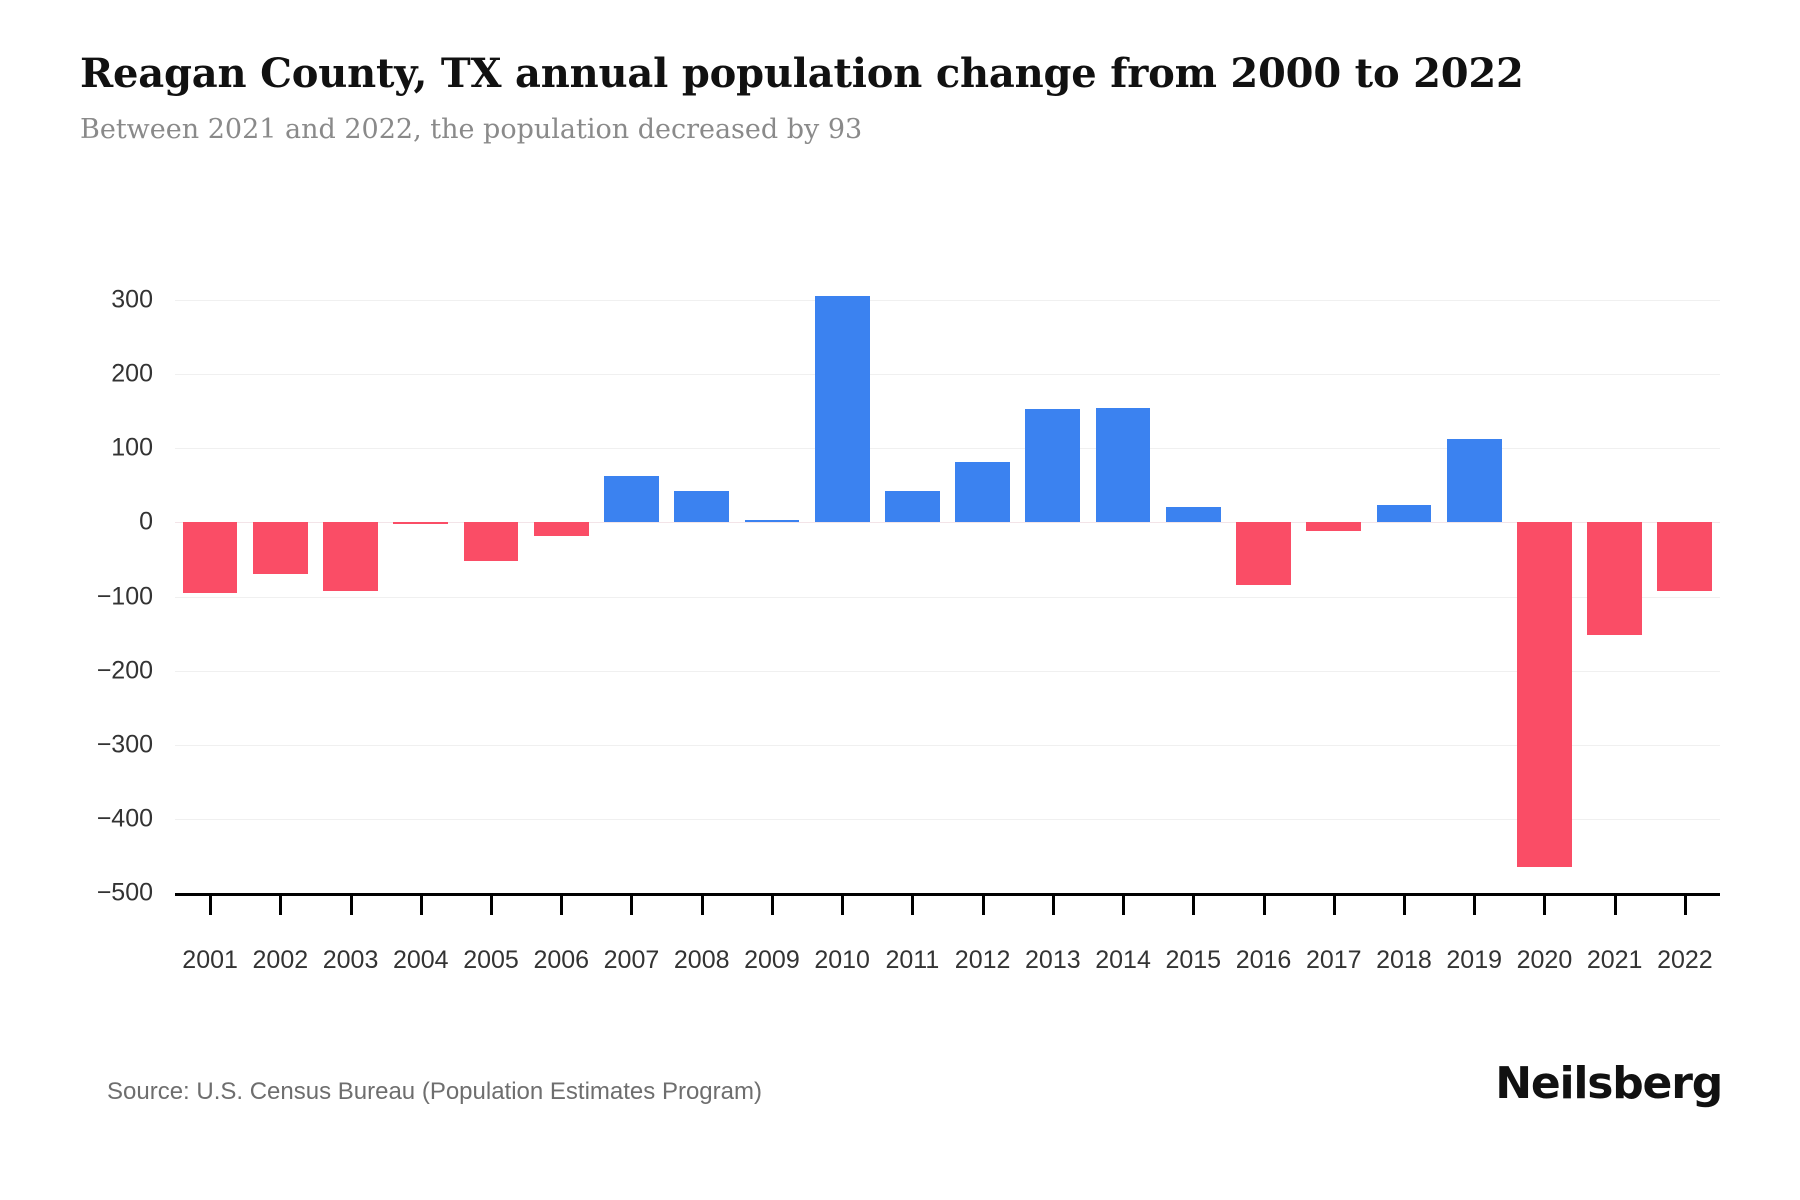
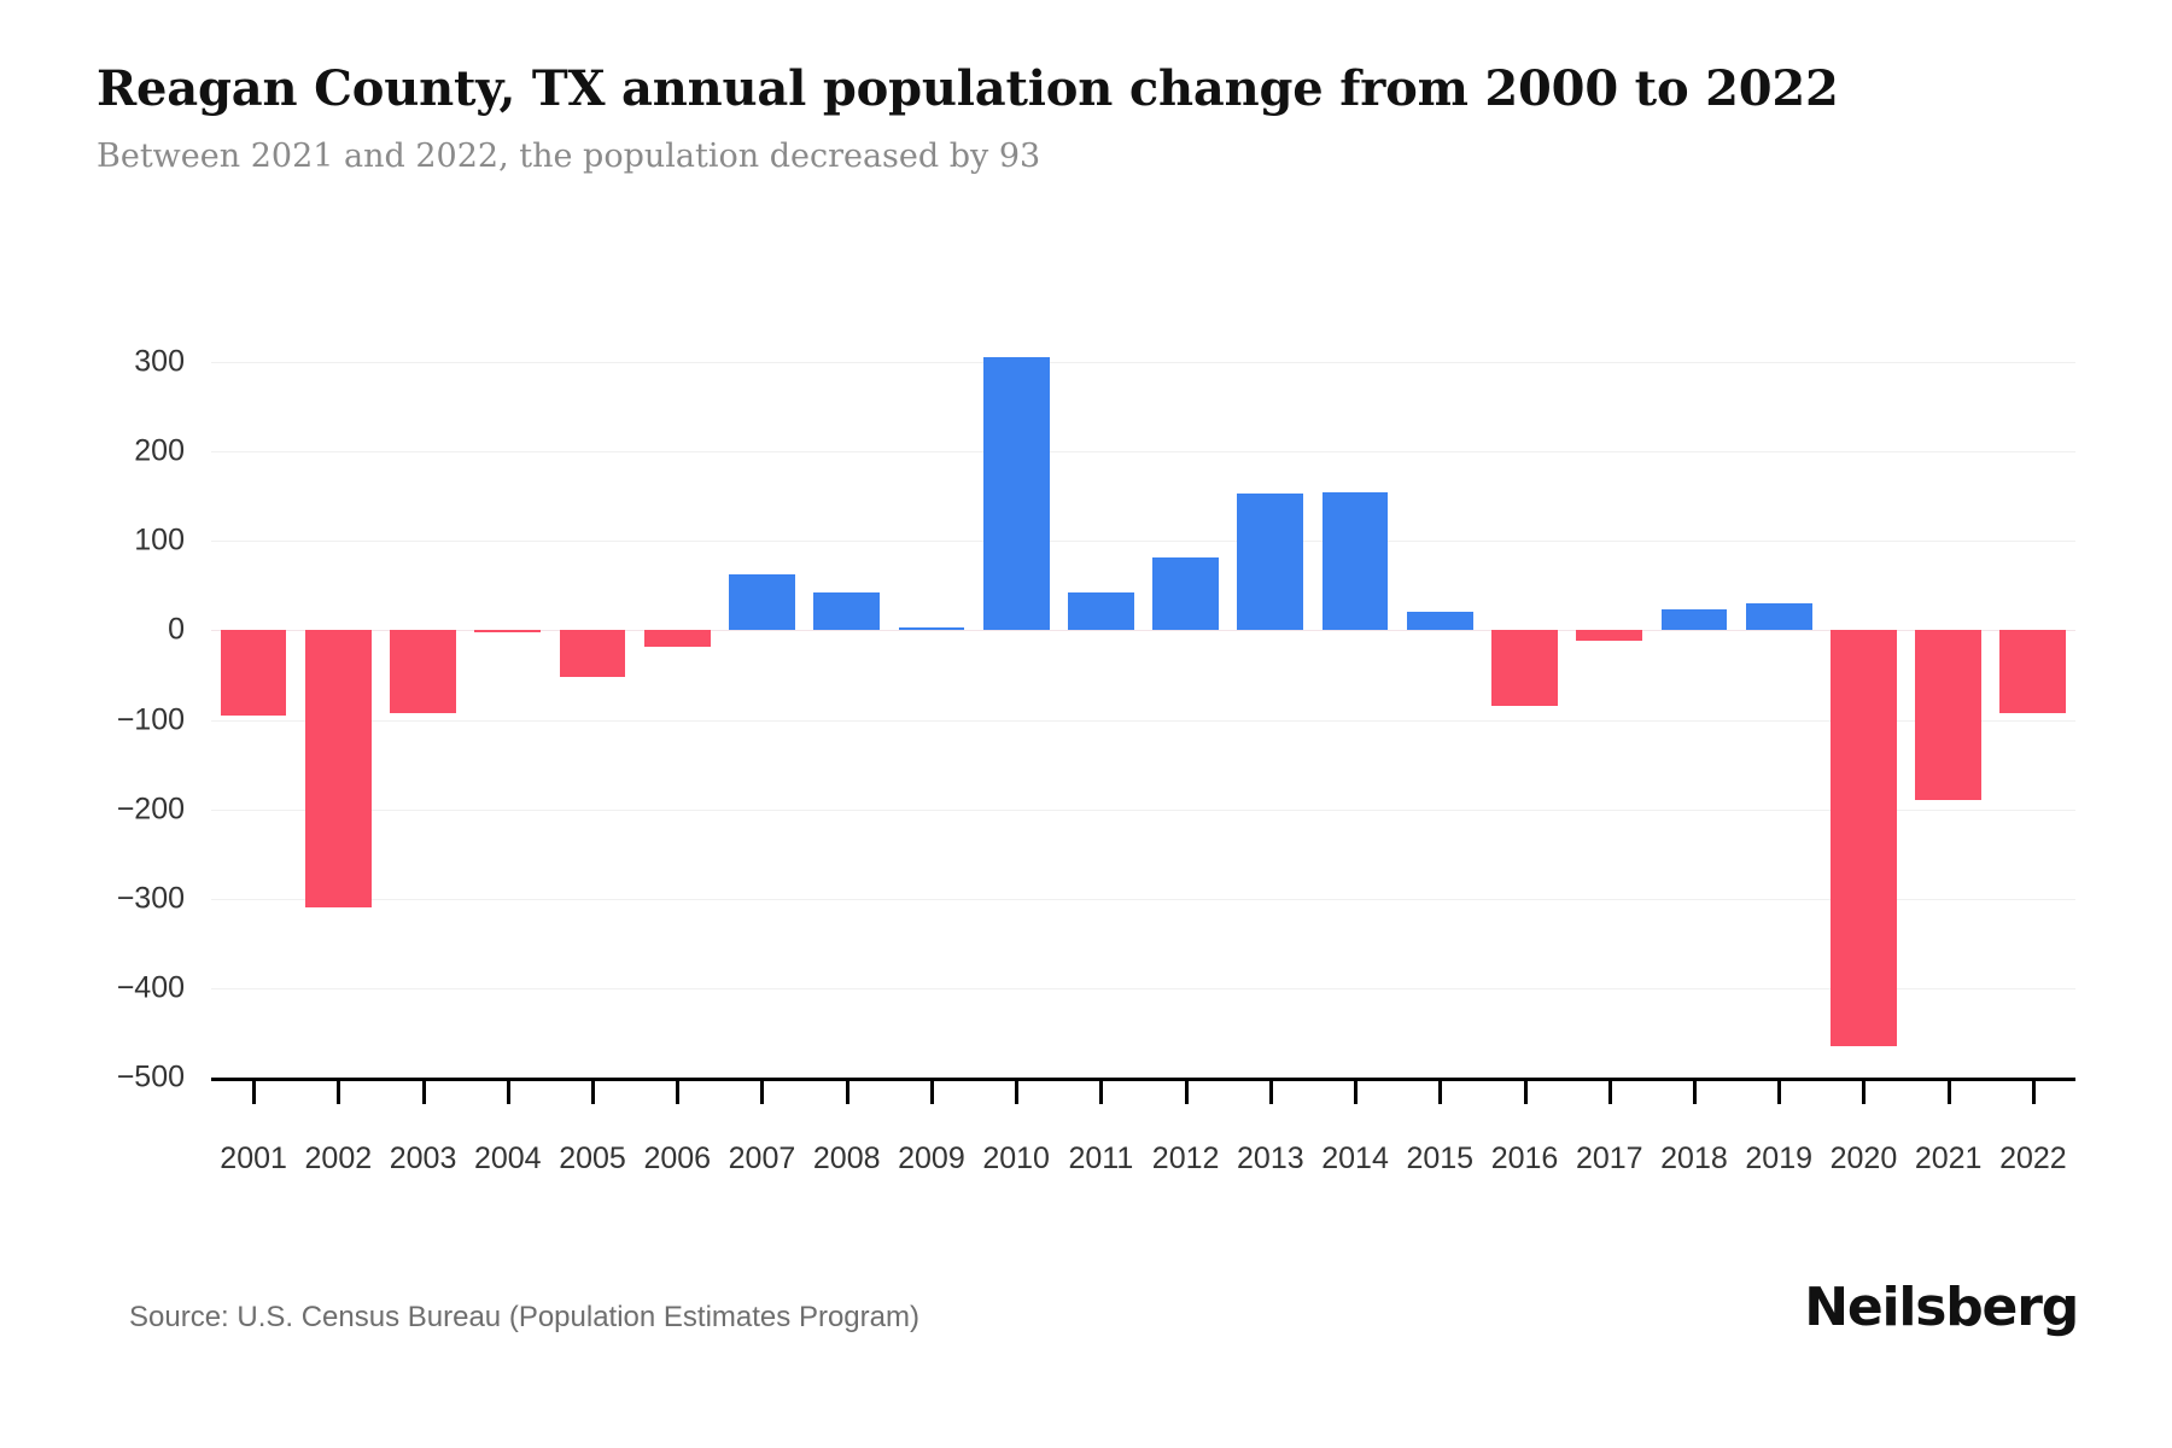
2002: -70 -> -310
2019: 110 -> 30
2021: -150 -> -190
